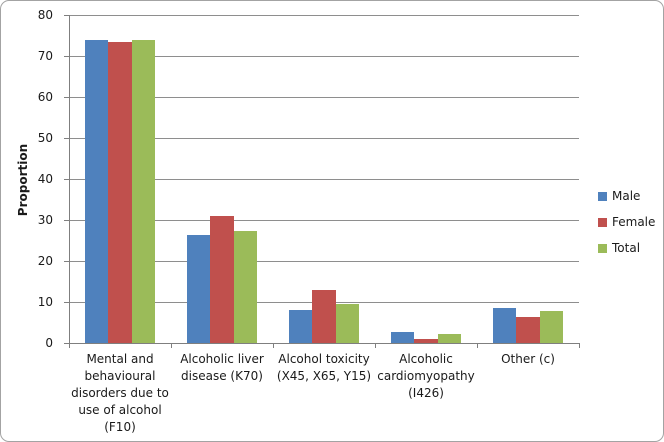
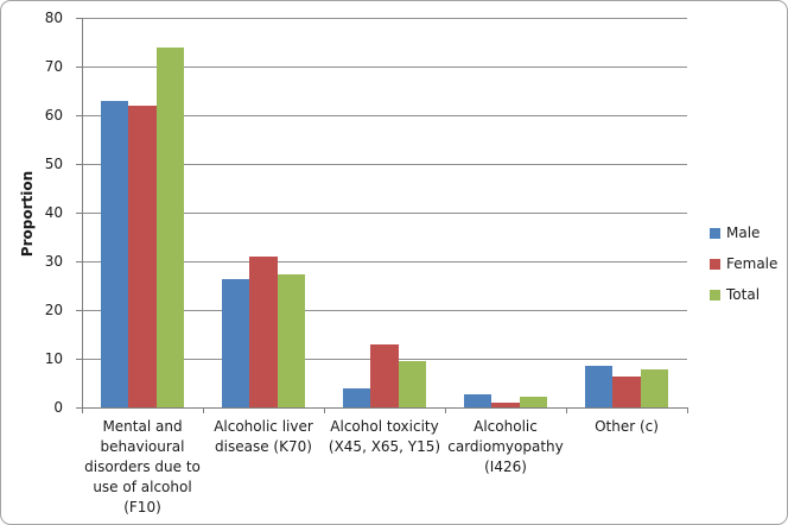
Male/Mental and behavioural disorders due to use of alcohol (F10): 74 -> 63
Female/Mental and behavioural disorders due to use of alcohol (F10): 74 -> 62
Male/Alcohol toxicity (X45, X65, Y15): 8 -> 4
